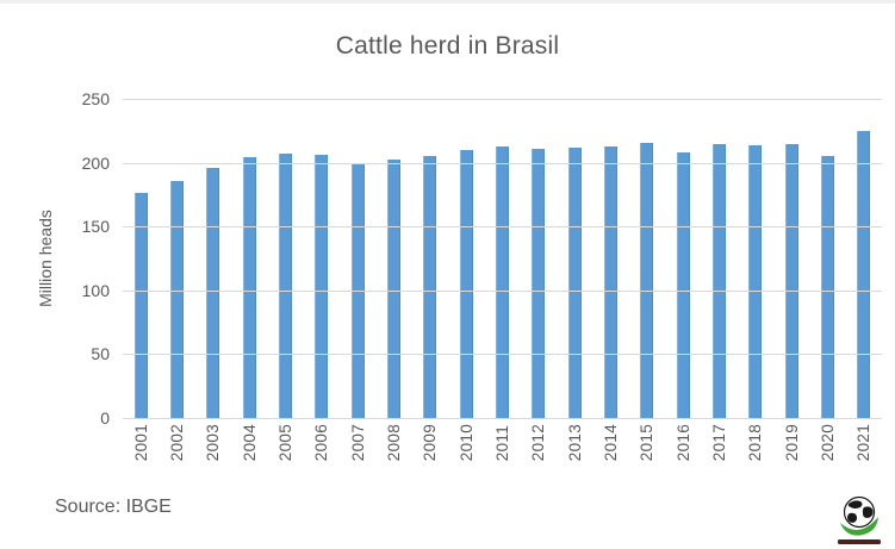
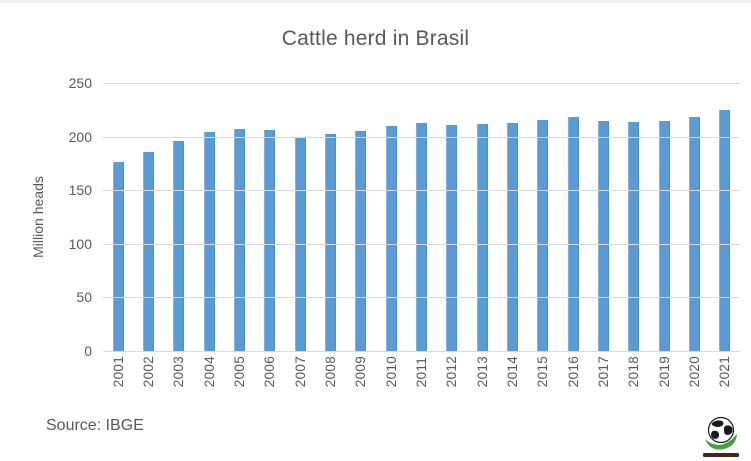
2016: 208 -> 218
2020: 205 -> 218
